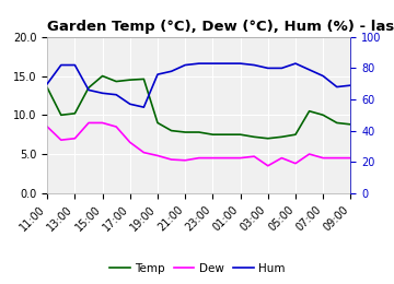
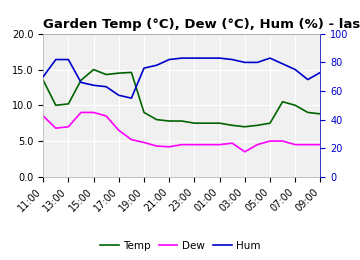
Dew/05:00: 3.8 -> 5.0
Hum/09:00: 69 -> 73
